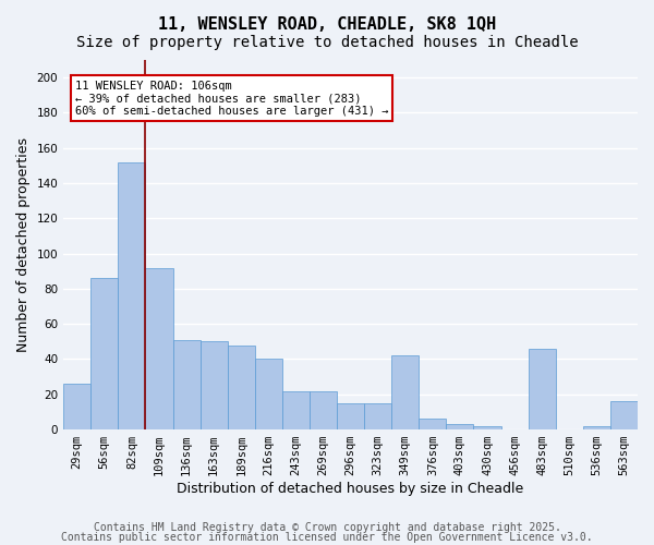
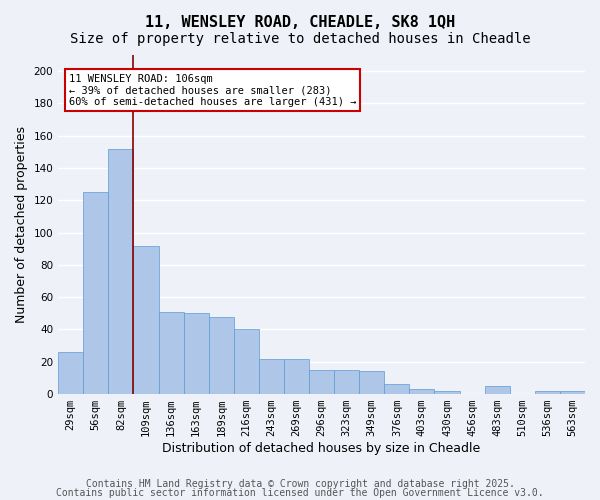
56sqm: 86 -> 125
349sqm: 42 -> 14
483sqm: 46 -> 5
563sqm: 16 -> 2
